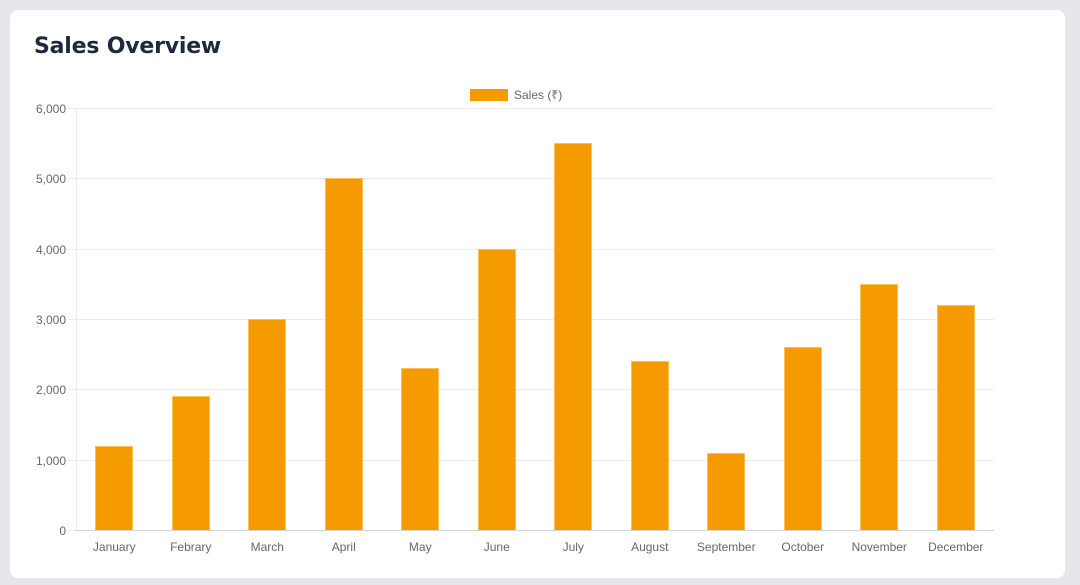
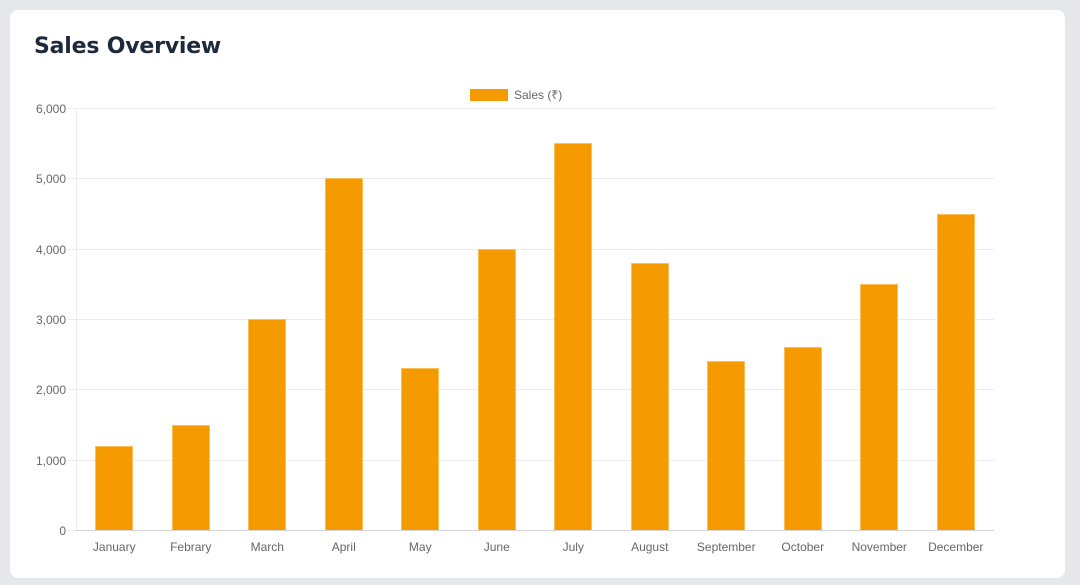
Febrary: 1900 -> 1500
August: 2400 -> 3800
September: 1100 -> 2400
December: 3200 -> 4500
